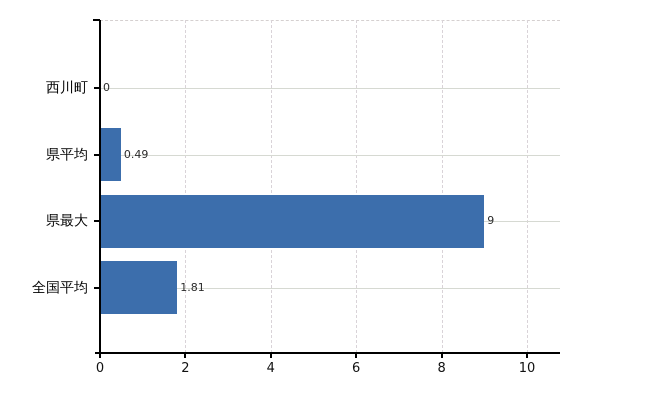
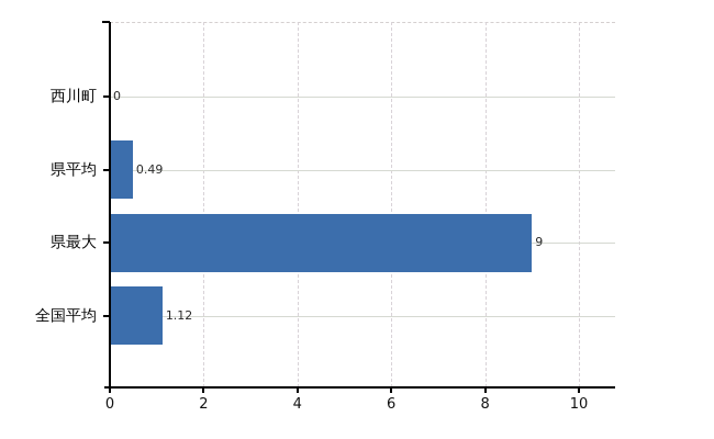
全国平均: 1.81 -> 1.12
